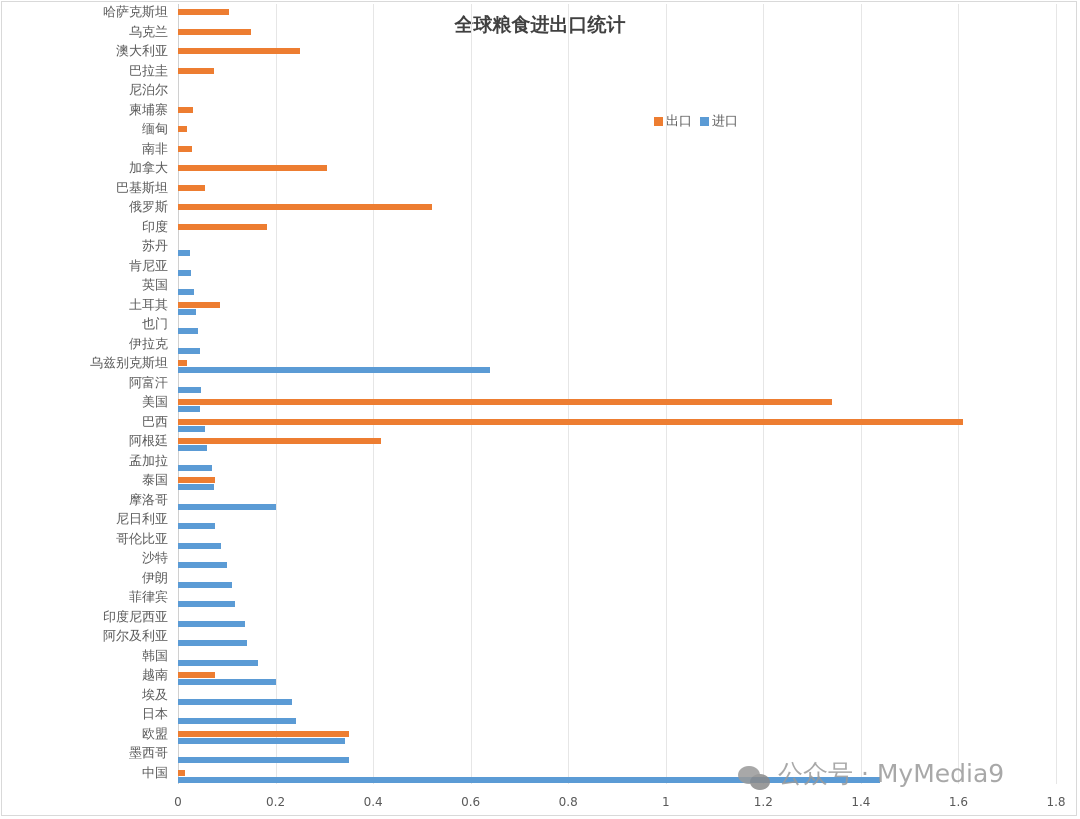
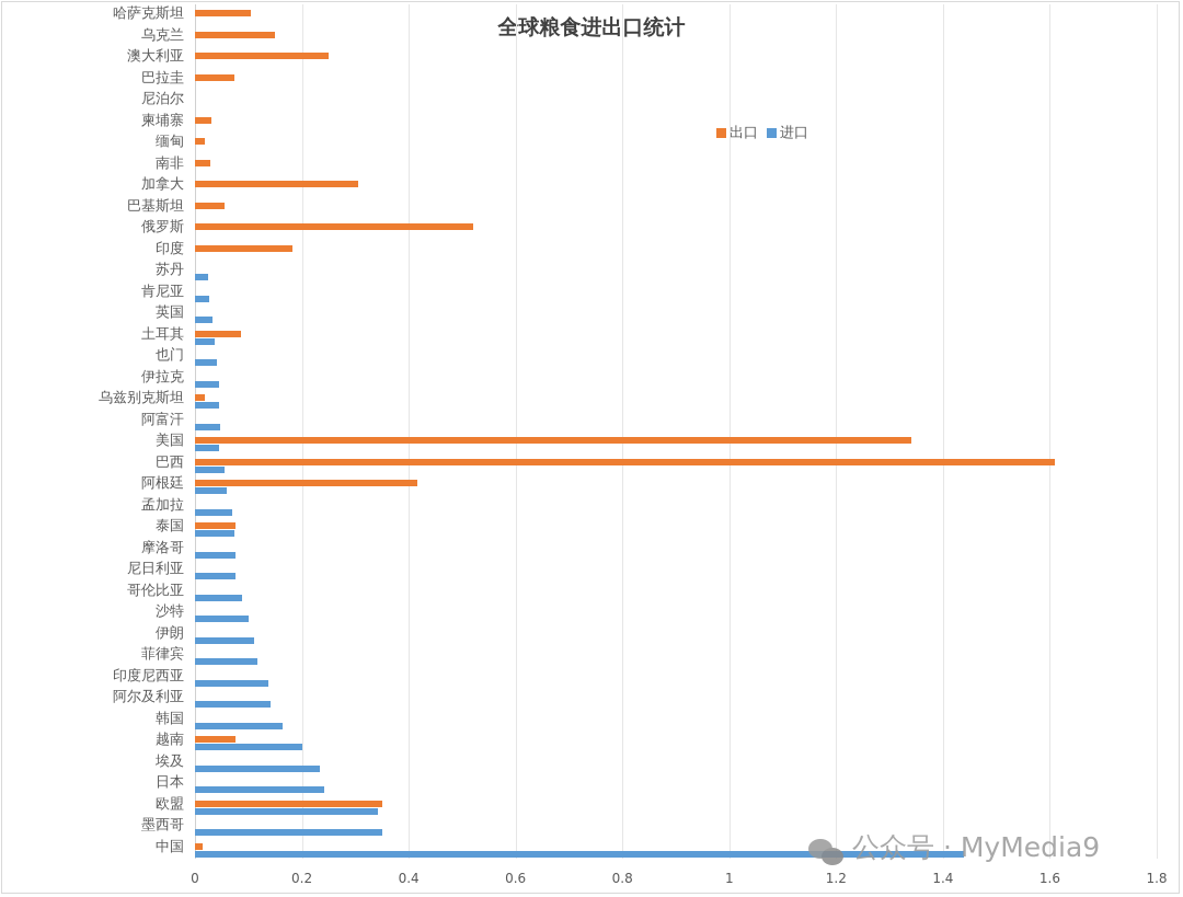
进口/乌兹别克斯坦: 0.64 -> 0.04
进口/摩洛哥: 0.20 -> 0.08
